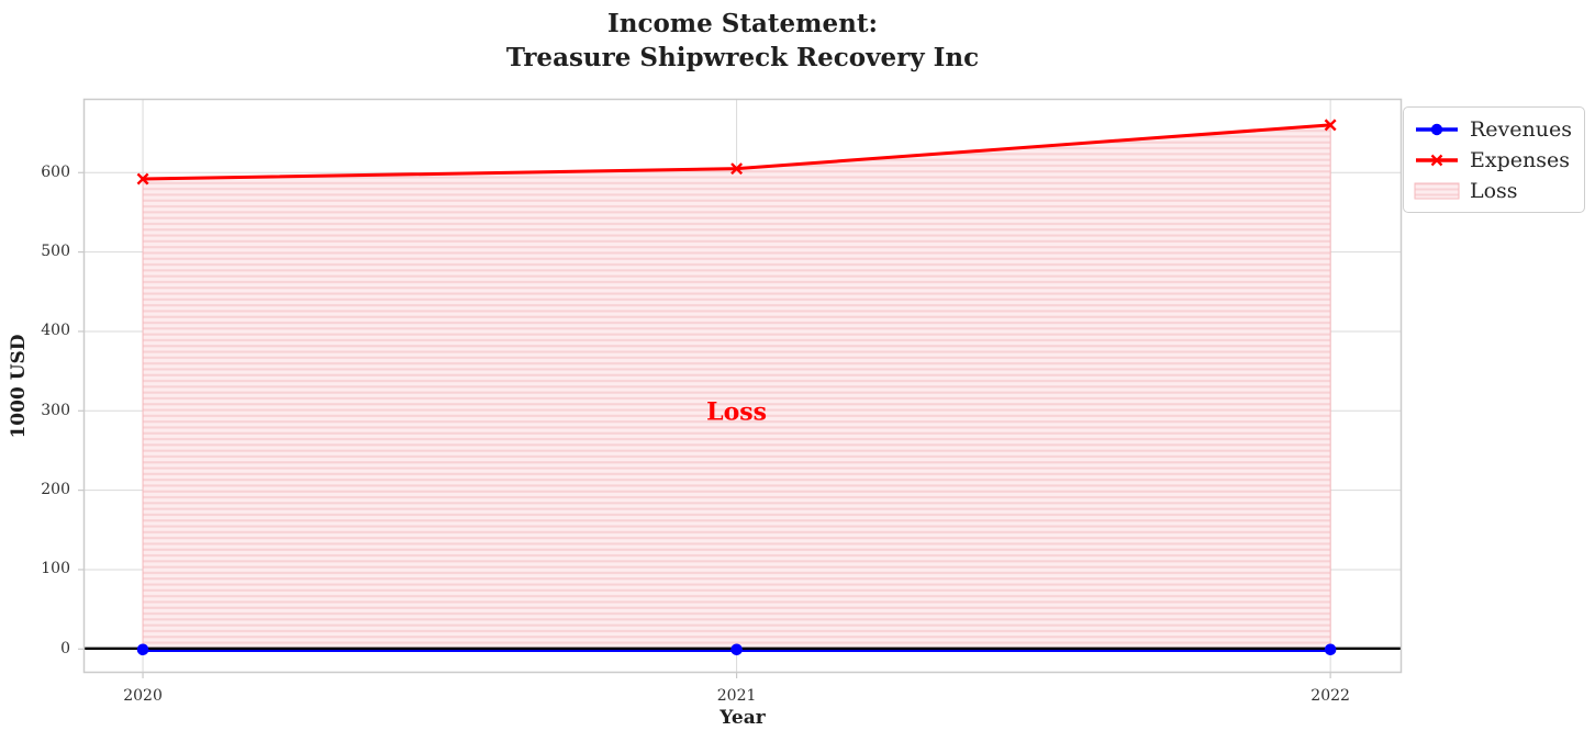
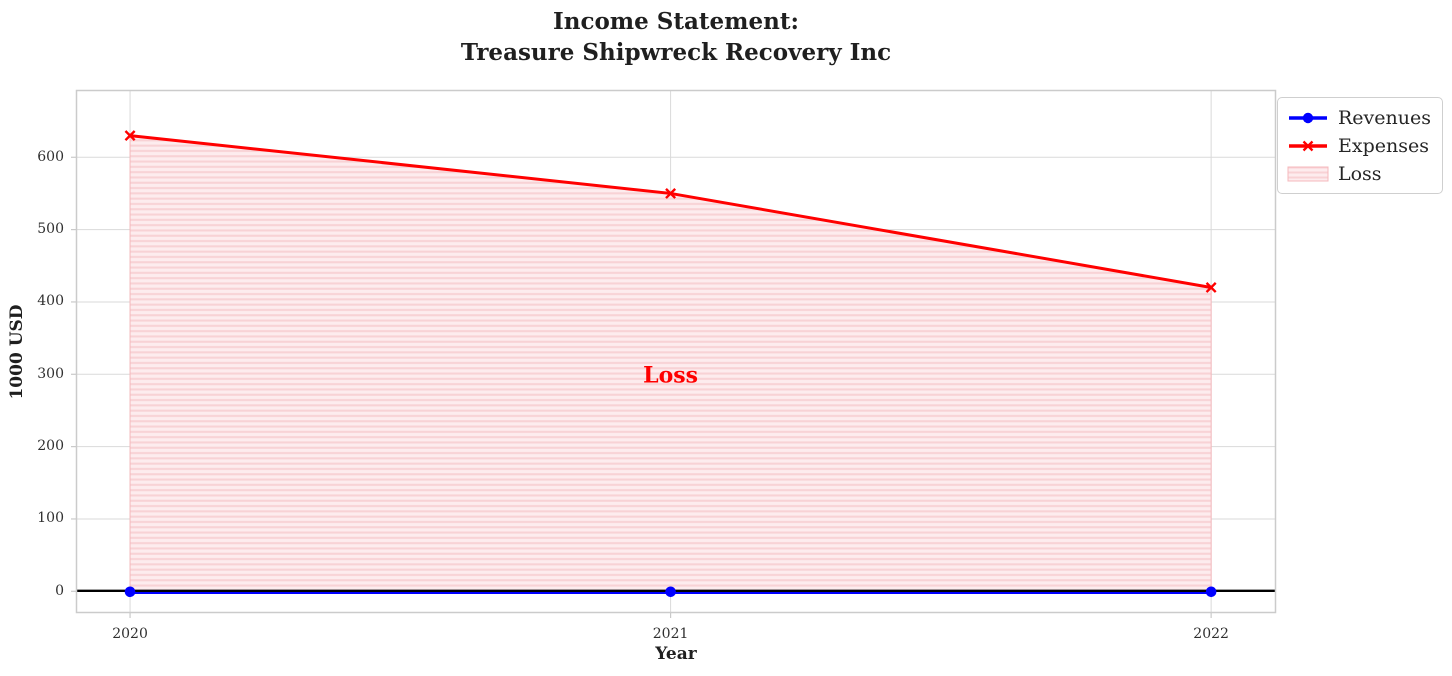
Expenses/2020: 590 -> 630
Expenses/2021: 600 -> 550
Expenses/2022: 660 -> 420
